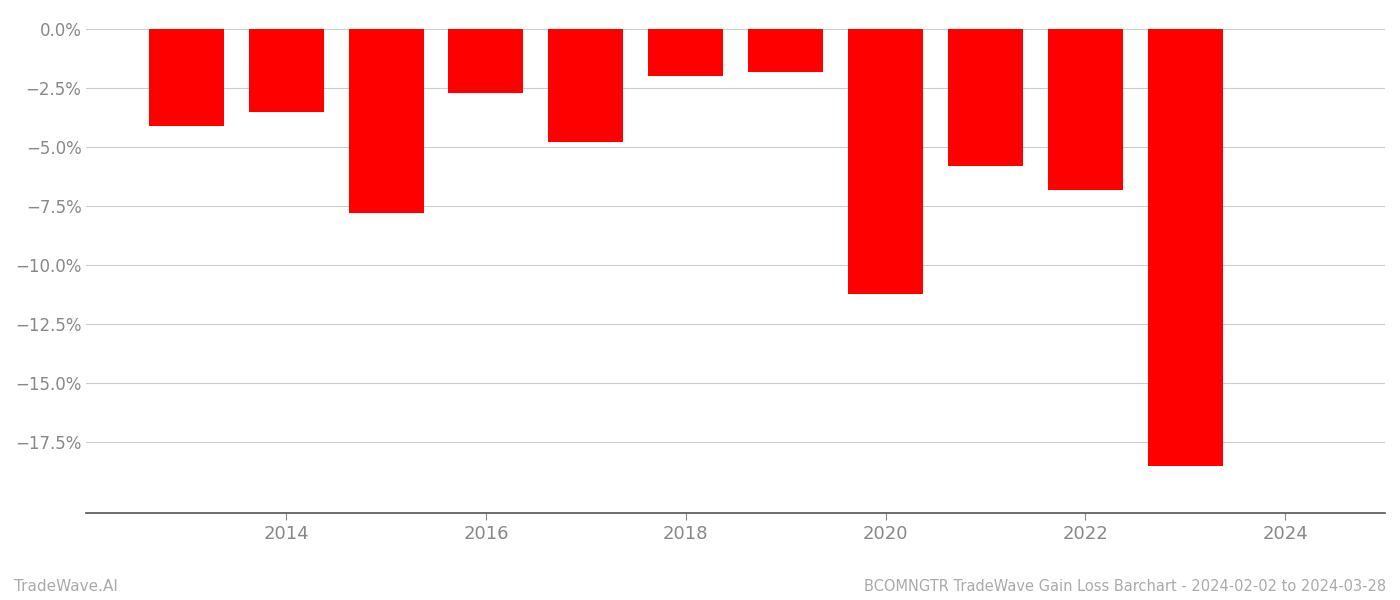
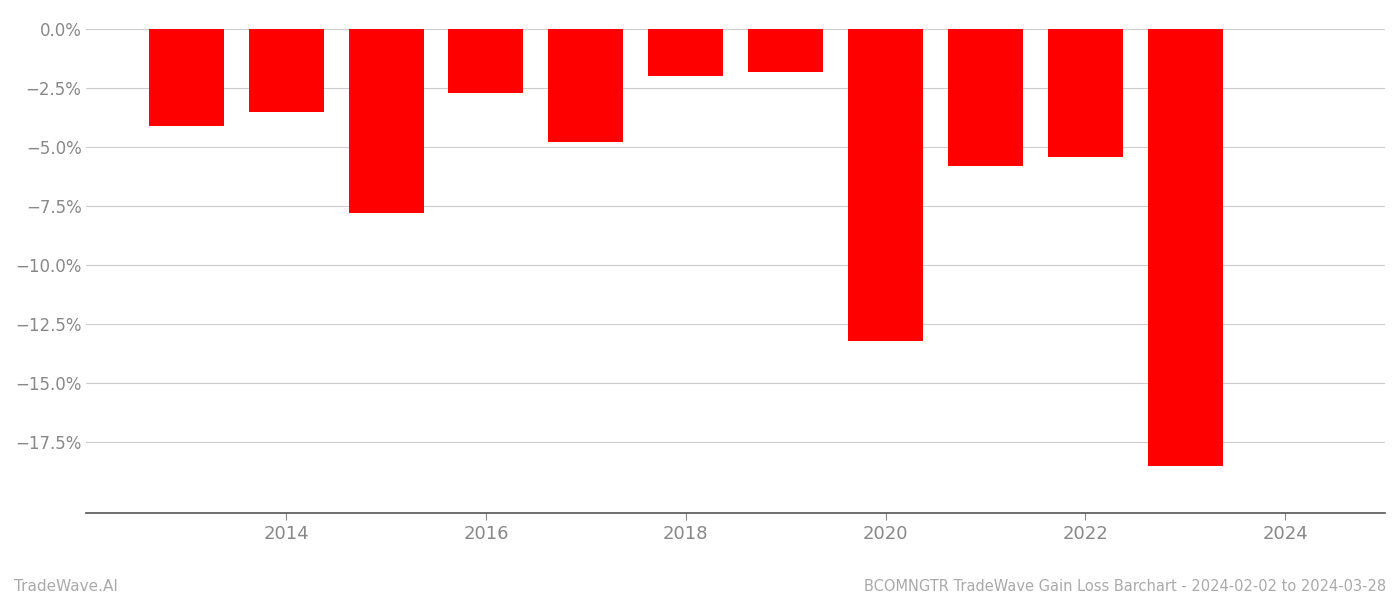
2020: -11.2% -> -13.2%
2022: -6.8% -> -5.4%
